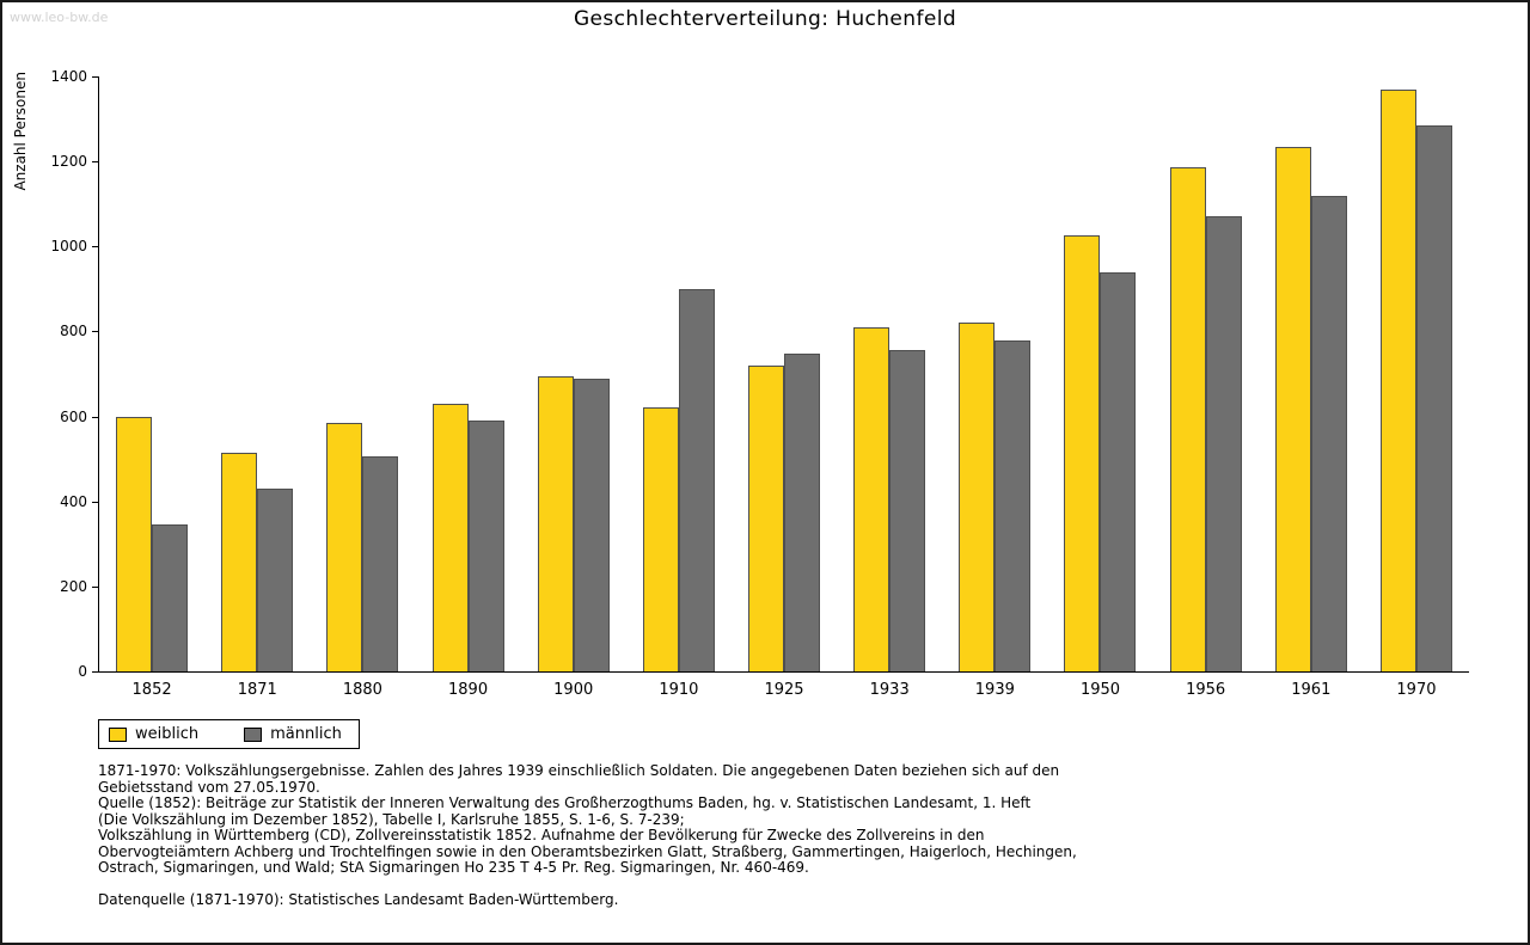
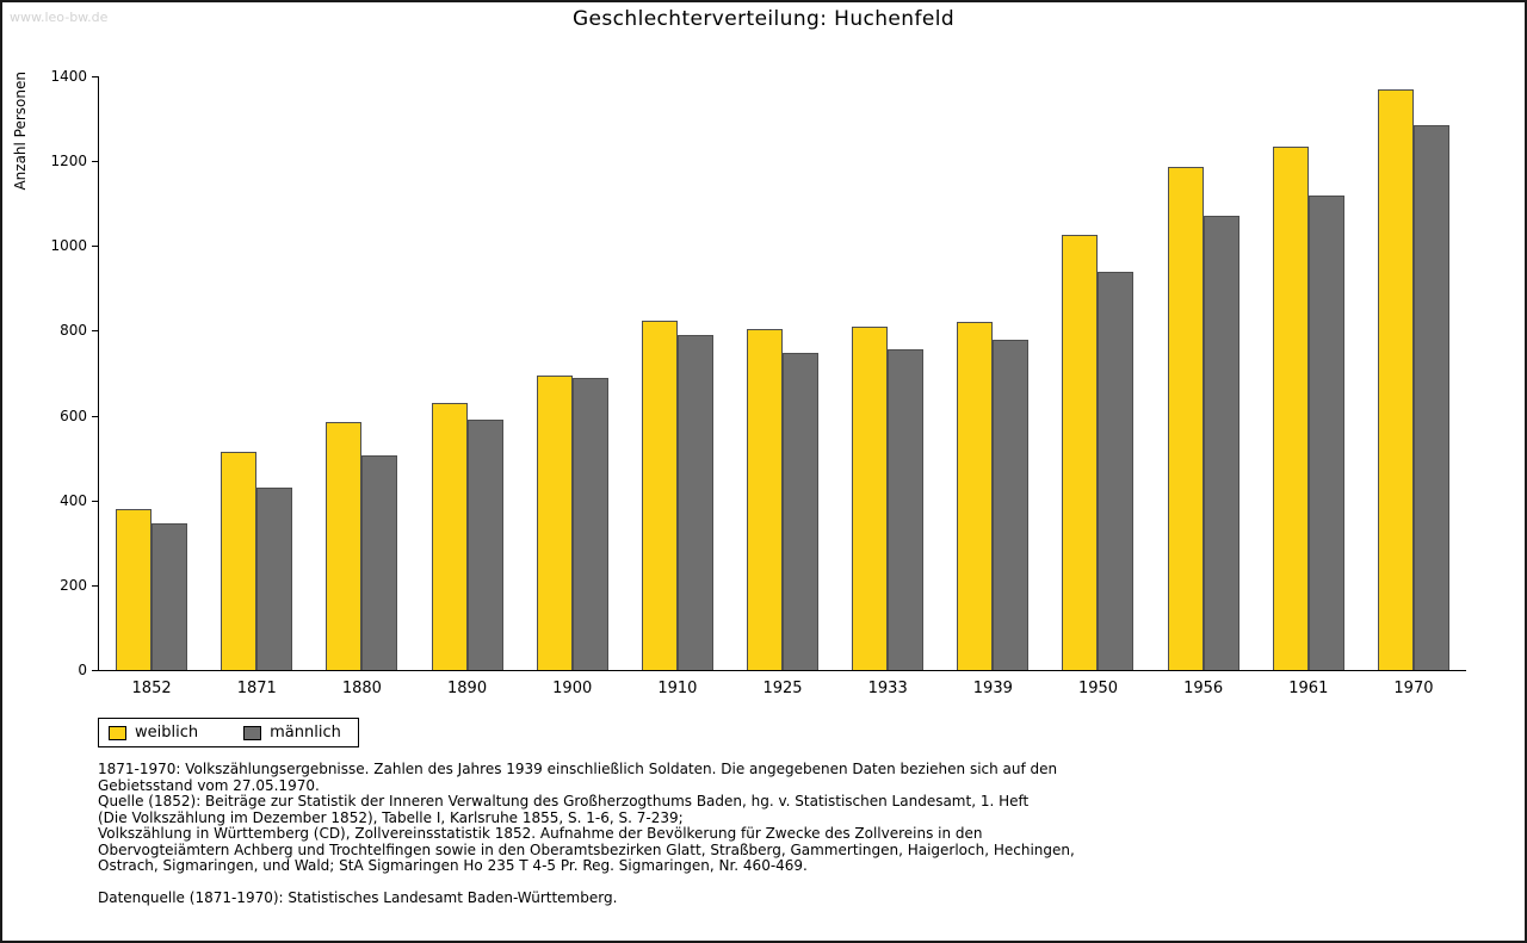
weiblich/1852: 600 -> 380
weiblich/1910: 620 -> 820
männlich/1910: 900 -> 790
weiblich/1925: 720 -> 800
